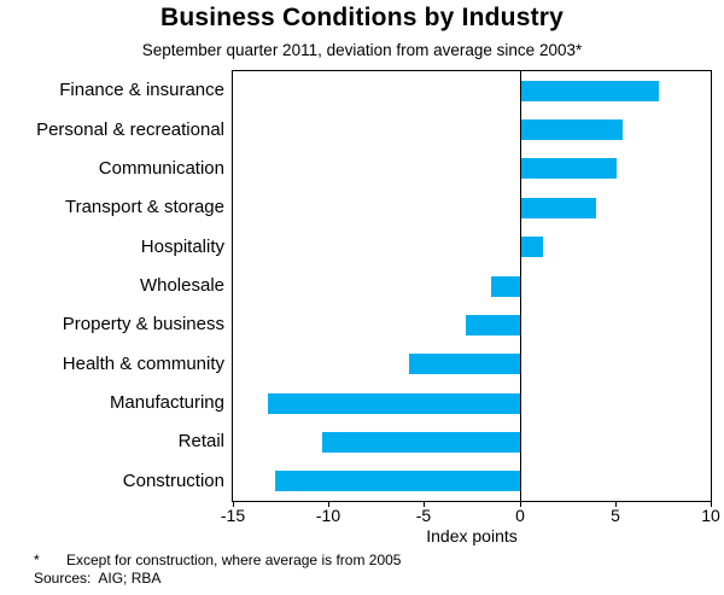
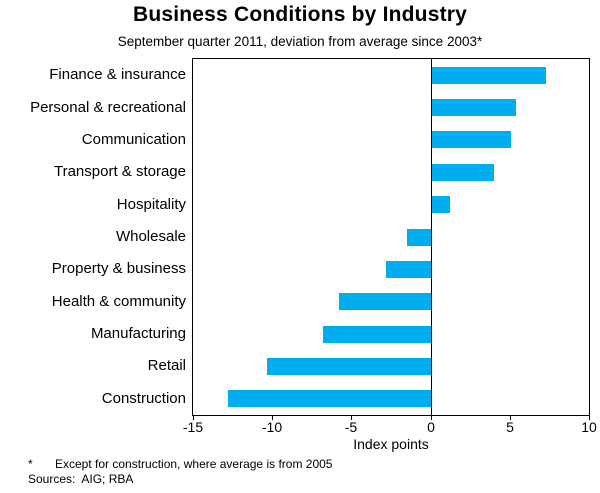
Manufacturing: -13.2 -> -6.8
